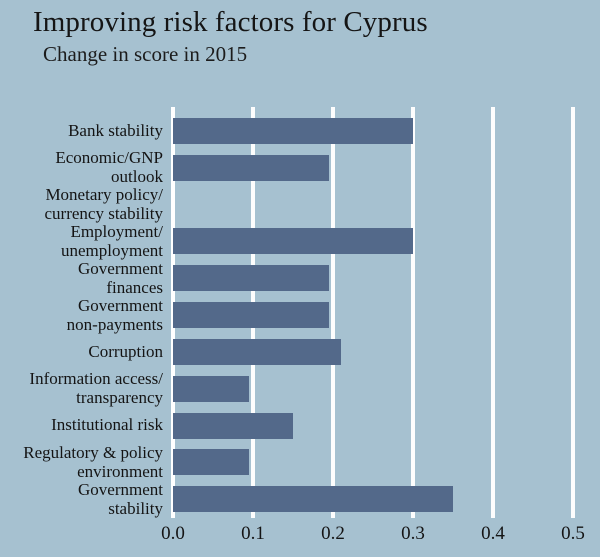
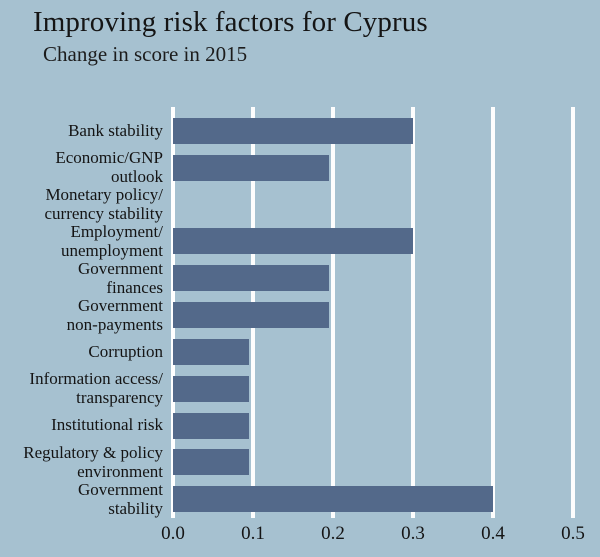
Corruption: 0.21 -> 0.10
Institutional risk: 0.15 -> 0.10
Government stability: 0.35 -> 0.40
